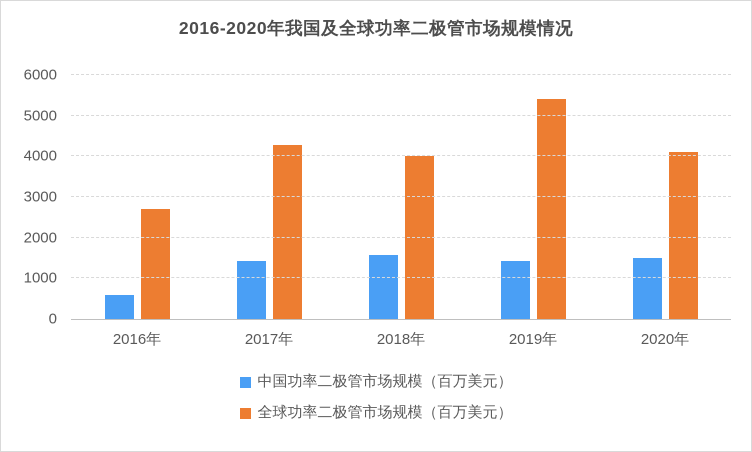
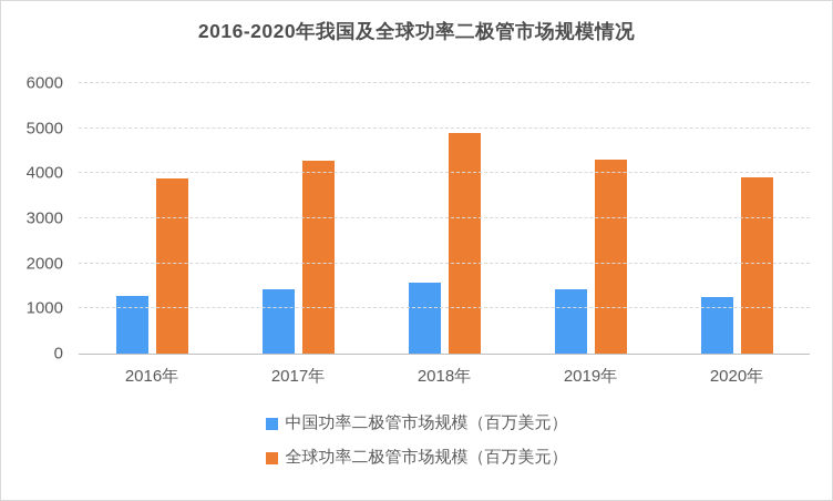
中国功率二极管市场规模（百万美元）/2016年: 600 -> 1300
全球功率二极管市场规模（百万美元）/2016年: 2700 -> 3900
全球功率二极管市场规模（百万美元）/2018年: 4000 -> 4900
全球功率二极管市场规模（百万美元）/2019年: 5400 -> 4300
中国功率二极管市场规模（百万美元）/2020年: 1500 -> 1300
全球功率二极管市场规模（百万美元）/2020年: 4100 -> 3900
